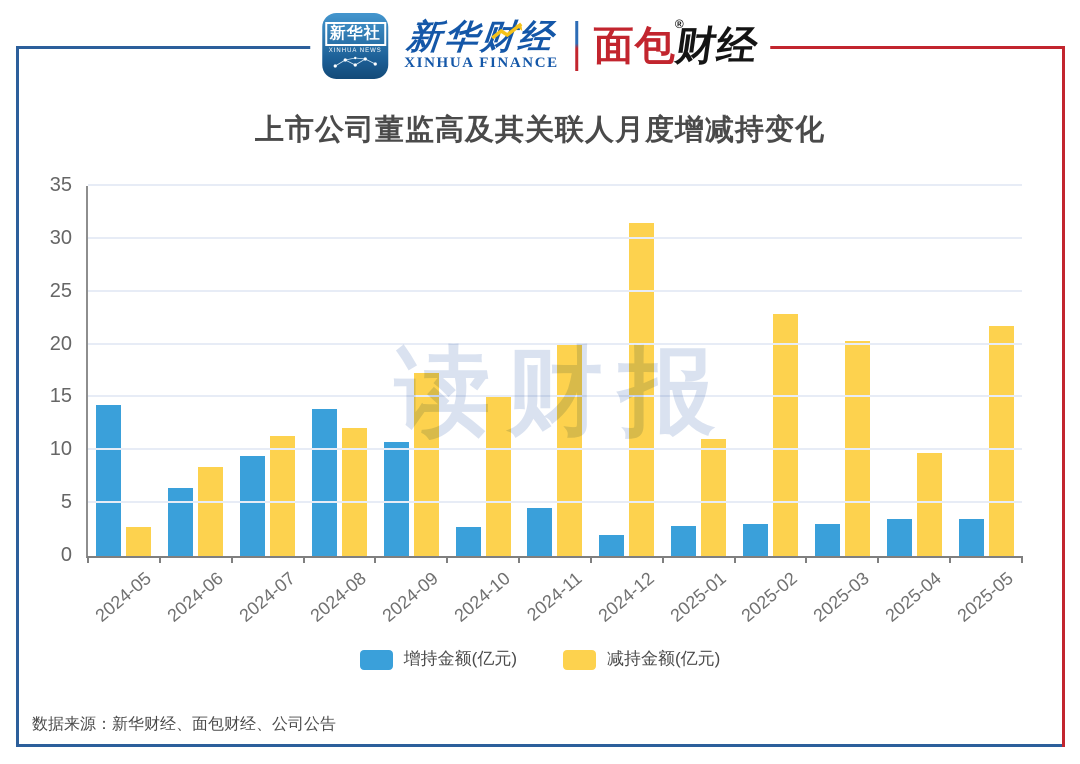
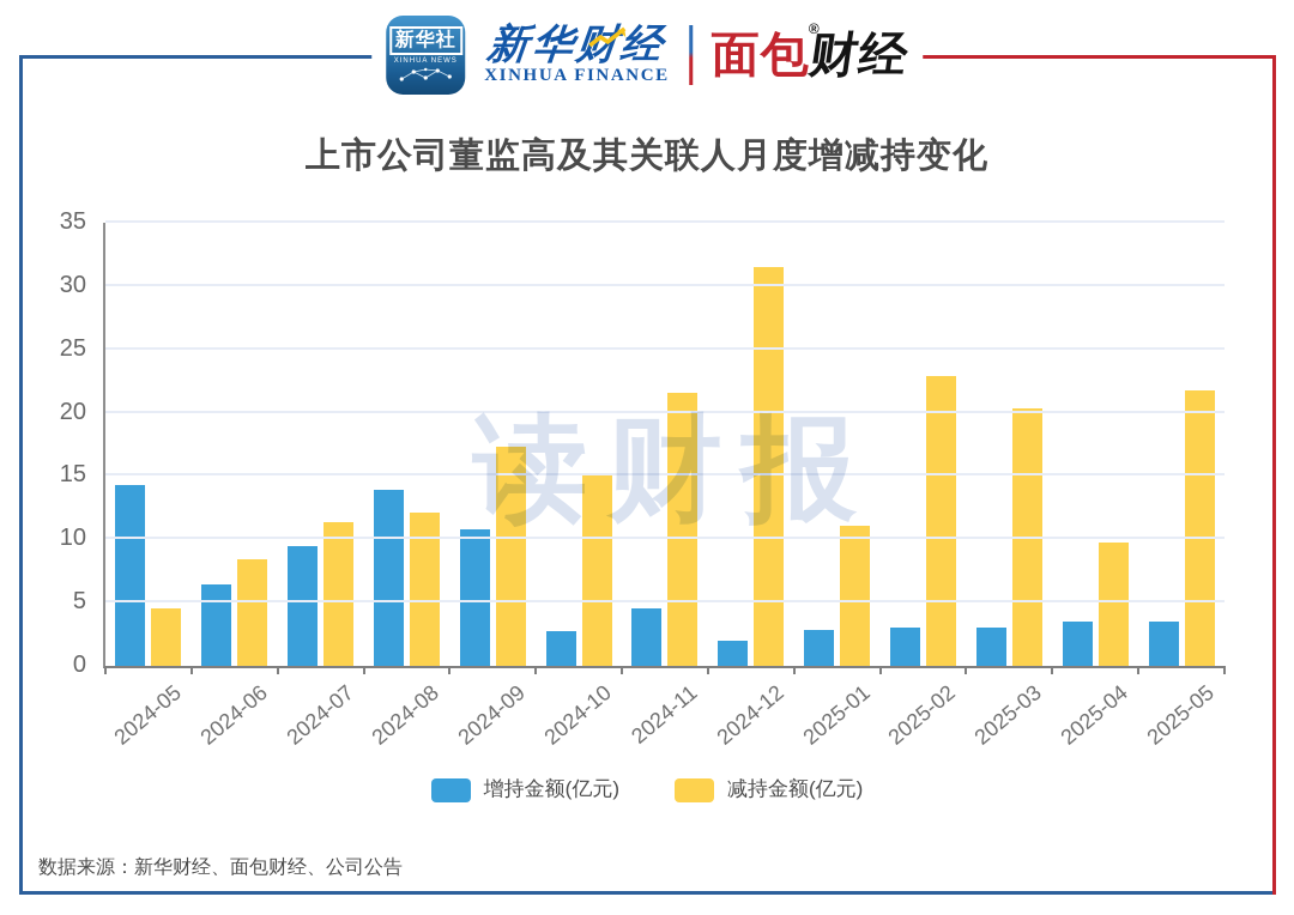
减持金额(亿元)/2024-05: 2.7 -> 4.5
减持金额(亿元)/2024-11: 20.1 -> 21.6
